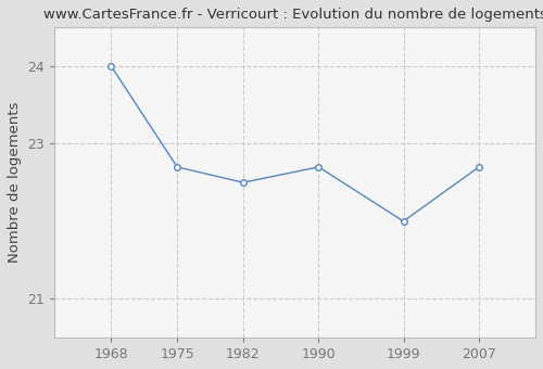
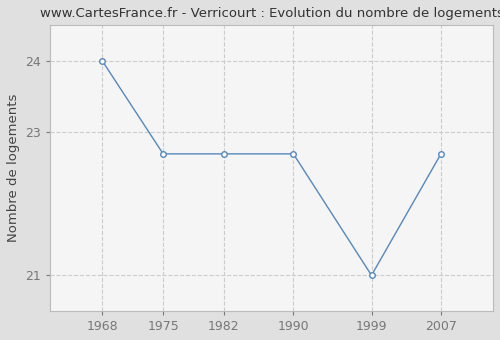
1982: 22.5 -> 22.7
1999: 22.0 -> 21.0
